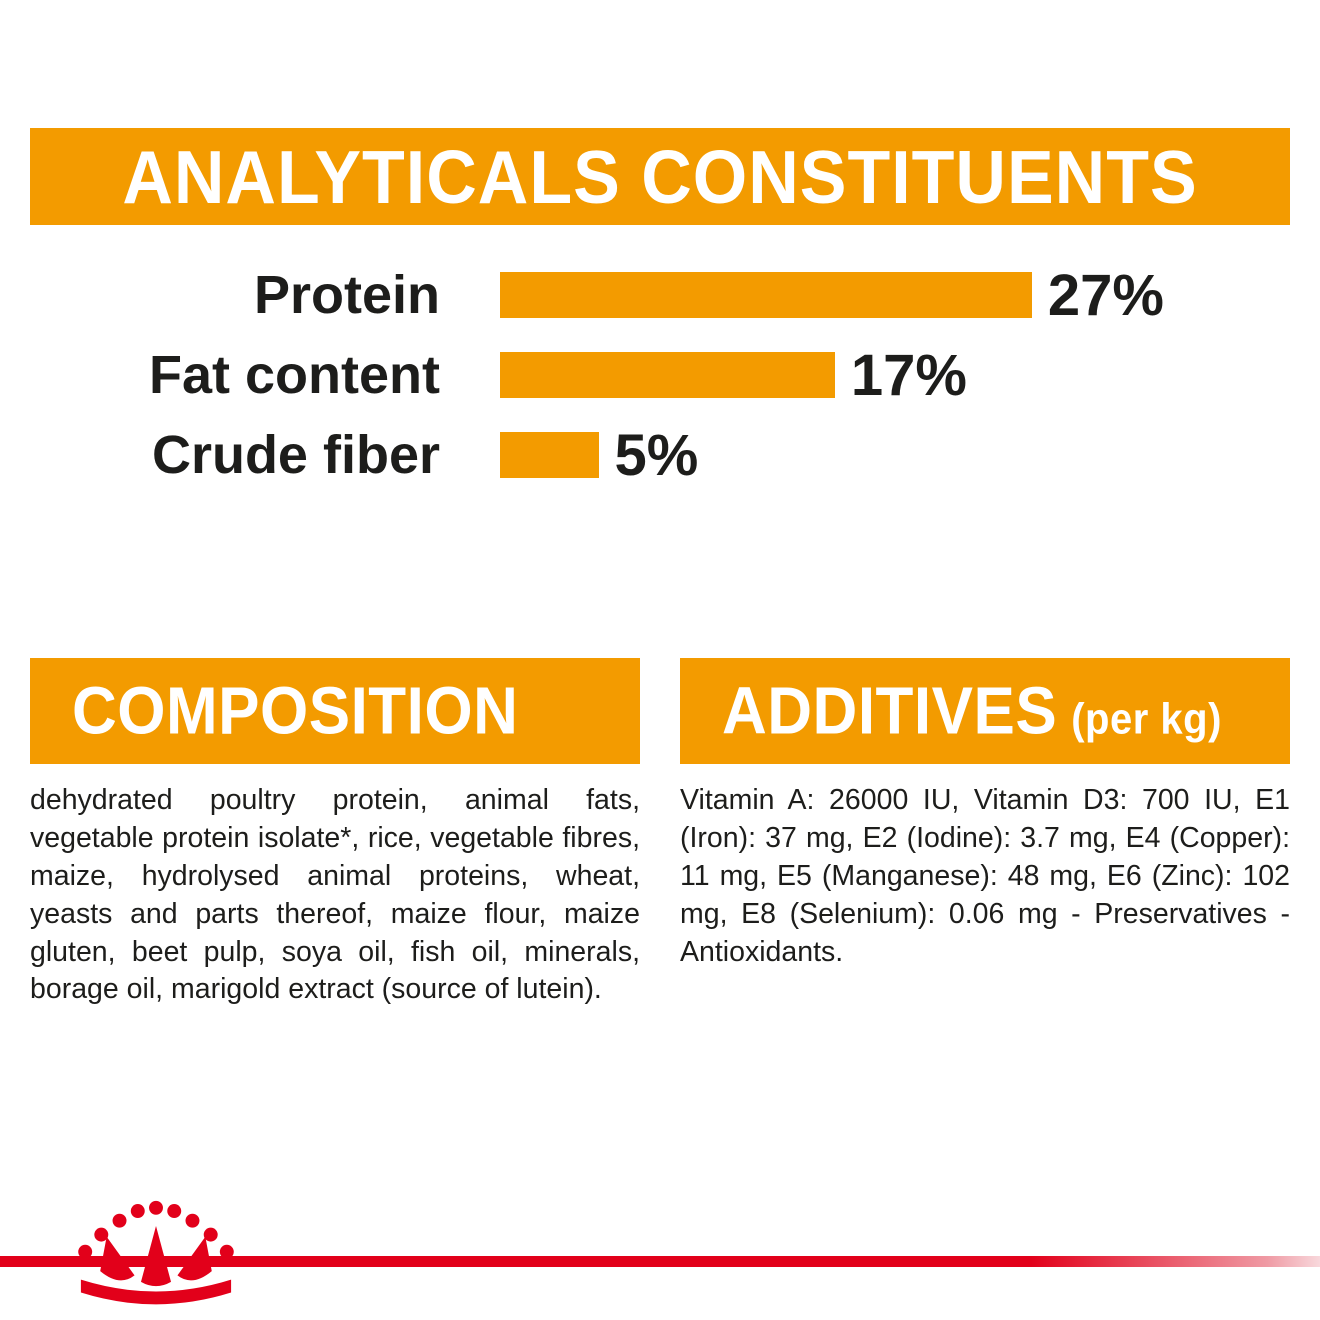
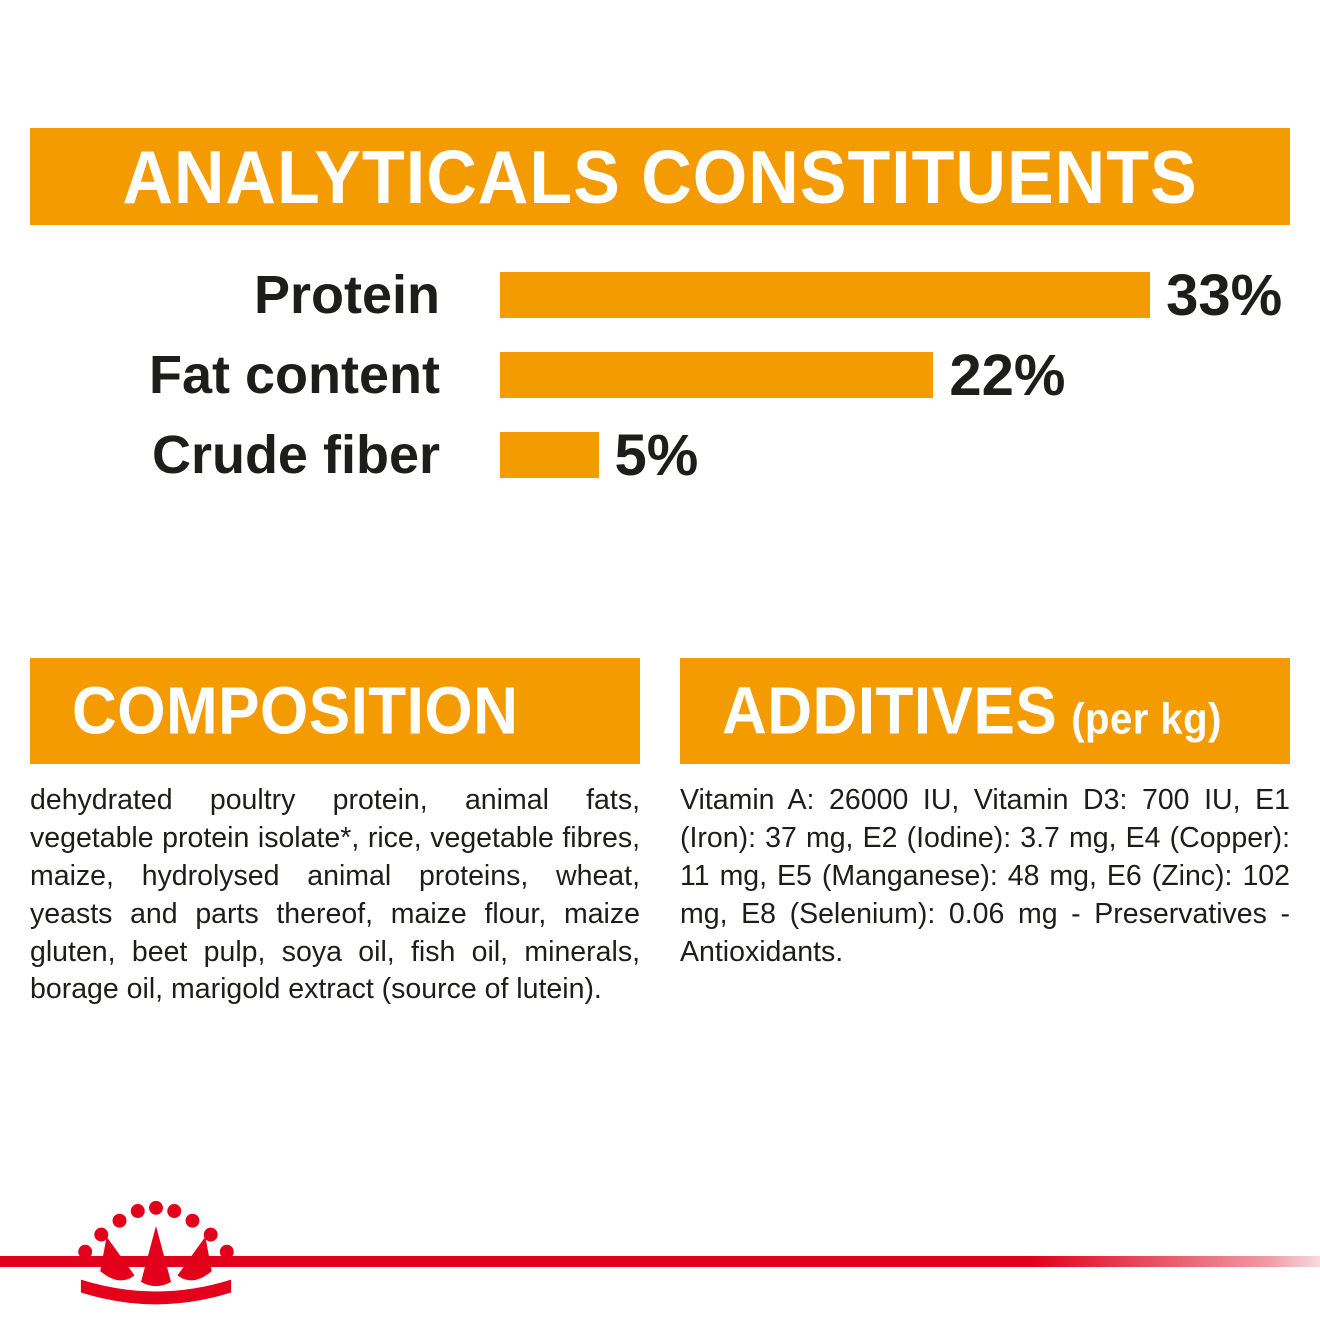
Protein: 27% -> 33%
Fat content: 17% -> 22%
